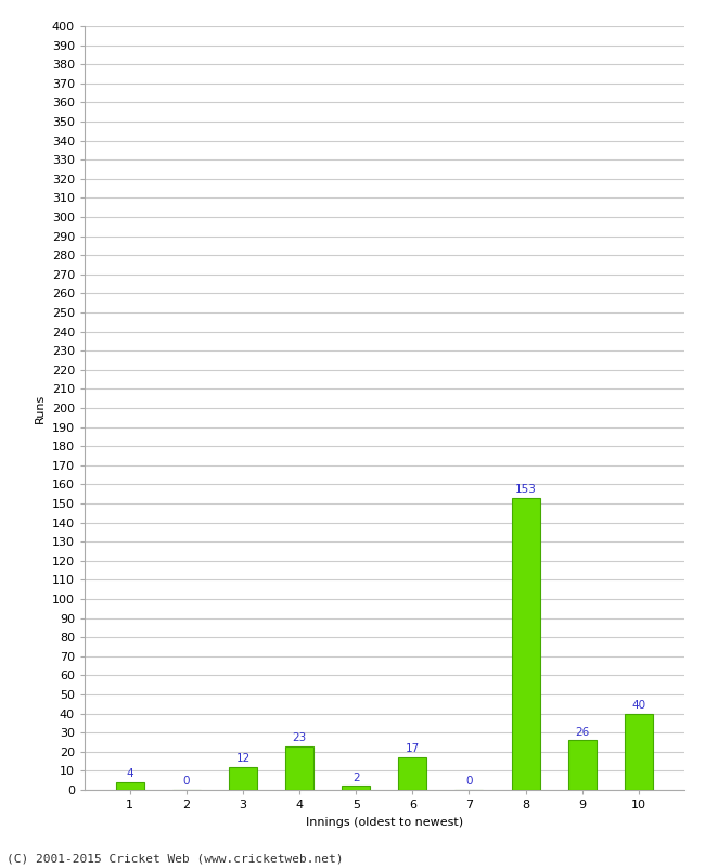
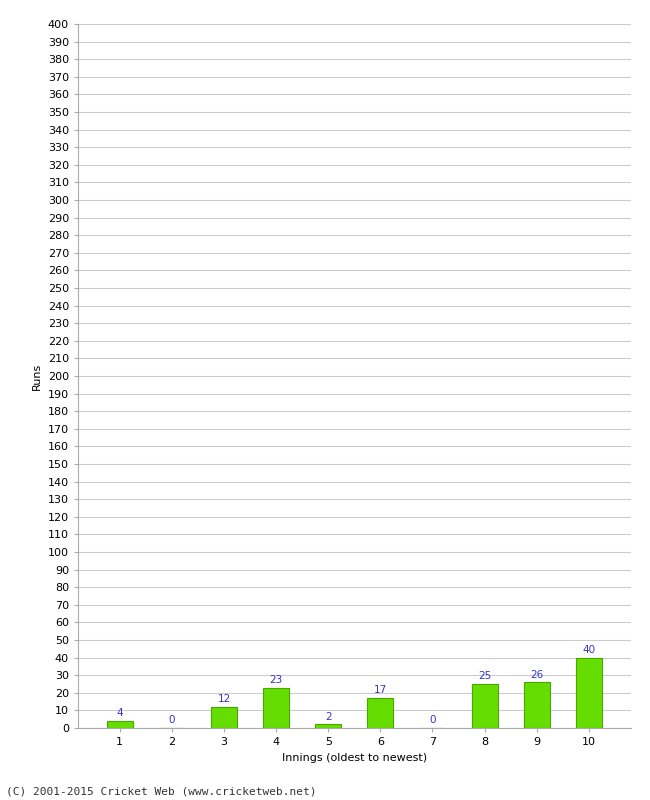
8: 153 -> 25
